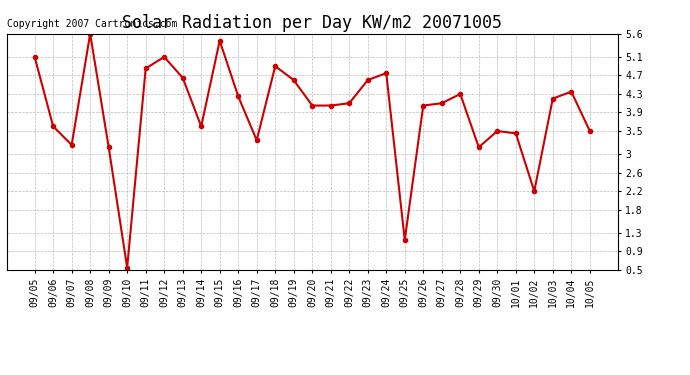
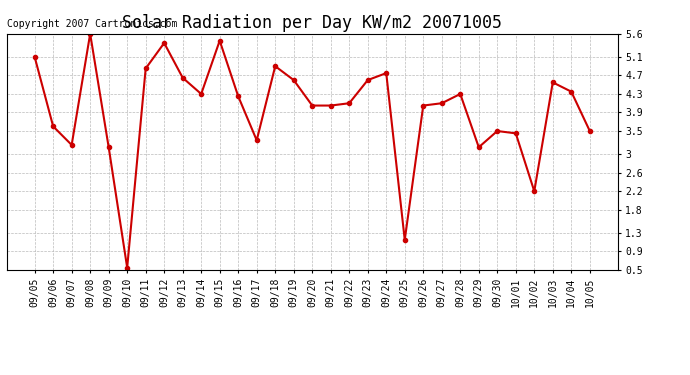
09/12: 5.10 -> 5.40
09/14: 3.60 -> 4.30
10/03: 4.20 -> 4.55
